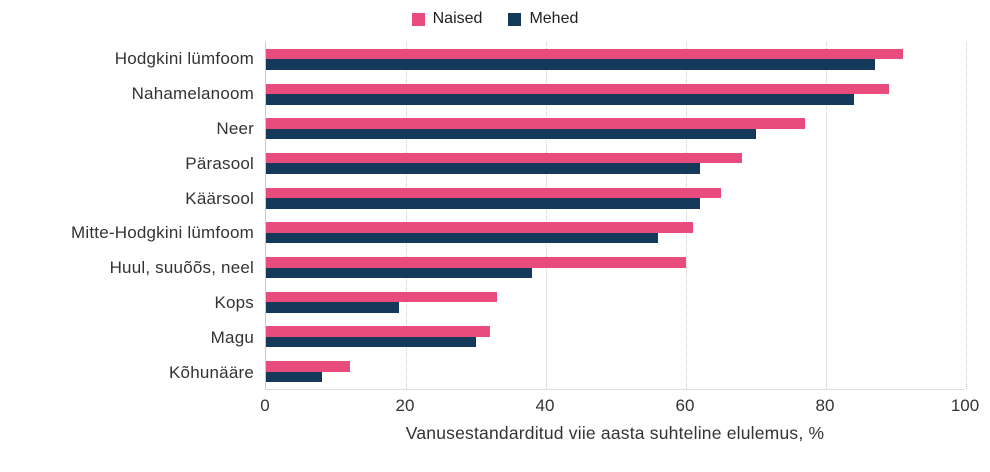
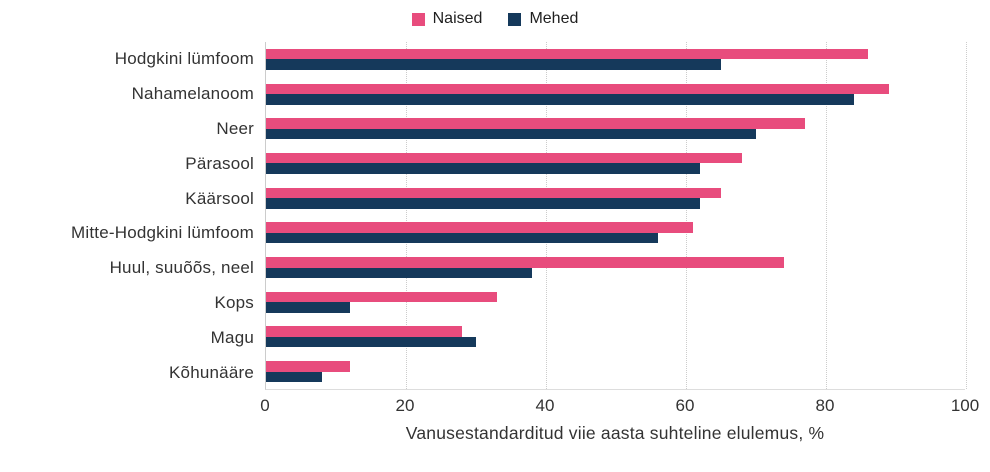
Naised/Hodgkini lümfoom: 91 -> 86
Mehed/Hodgkini lümfoom: 87 -> 65
Naised/Huul, suuõõs, neel: 60 -> 74
Mehed/Kops: 19 -> 12
Naised/Magu: 32 -> 28
